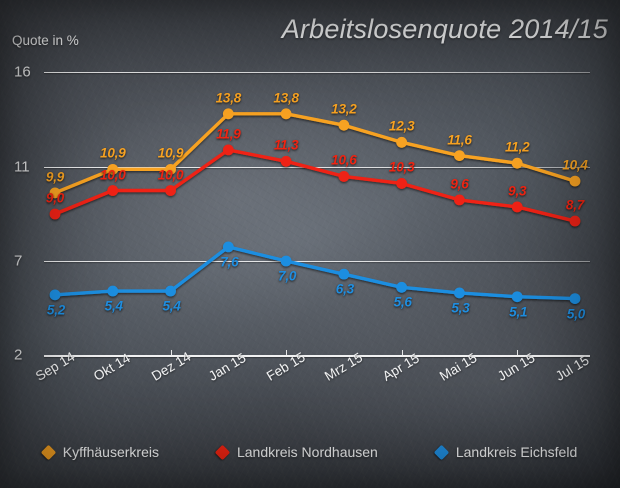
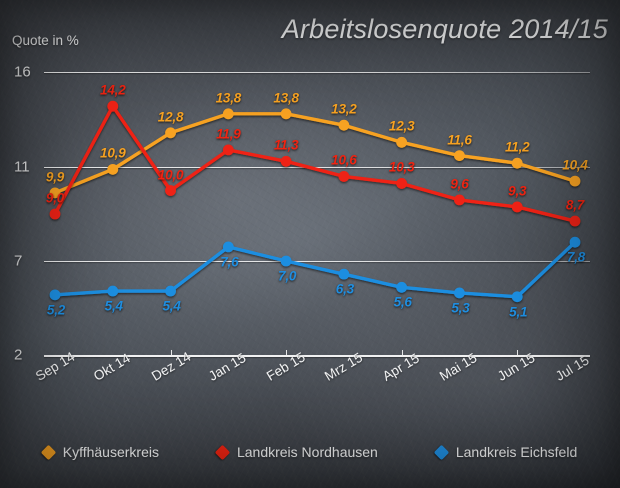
Landkreis Nordhausen/Okt 14: 10,0 -> 14,2
Kyffhäuserkreis/Dez 14: 10,9 -> 12,8
Landkreis Eichsfeld/Jul 15: 5,0 -> 7,8
